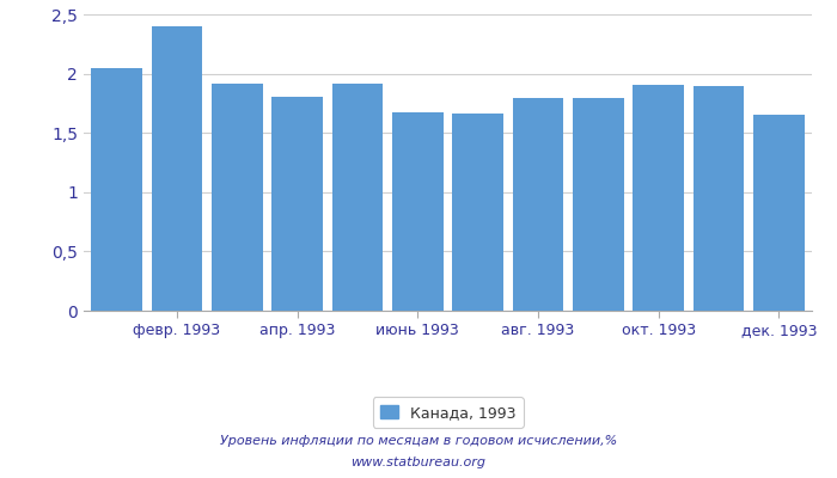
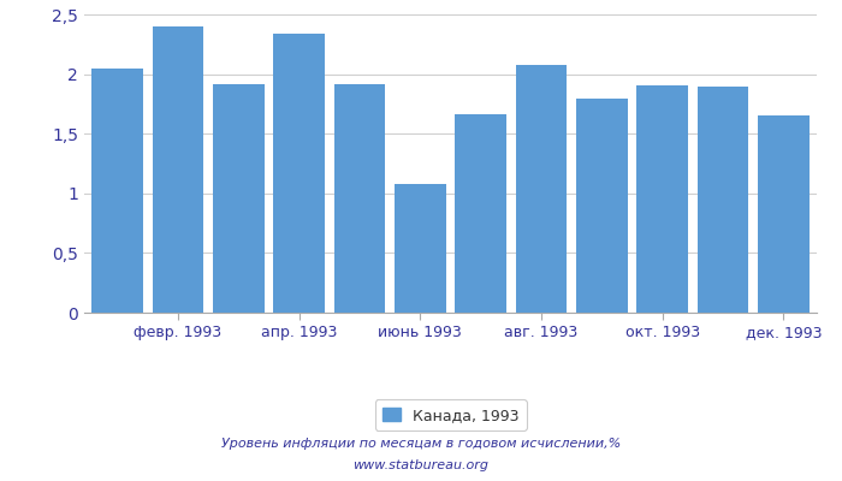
апр. 1993: 1,80 -> 2,34
июнь 1993: 1,67 -> 1,08
авг. 1993: 1,79 -> 2,08
